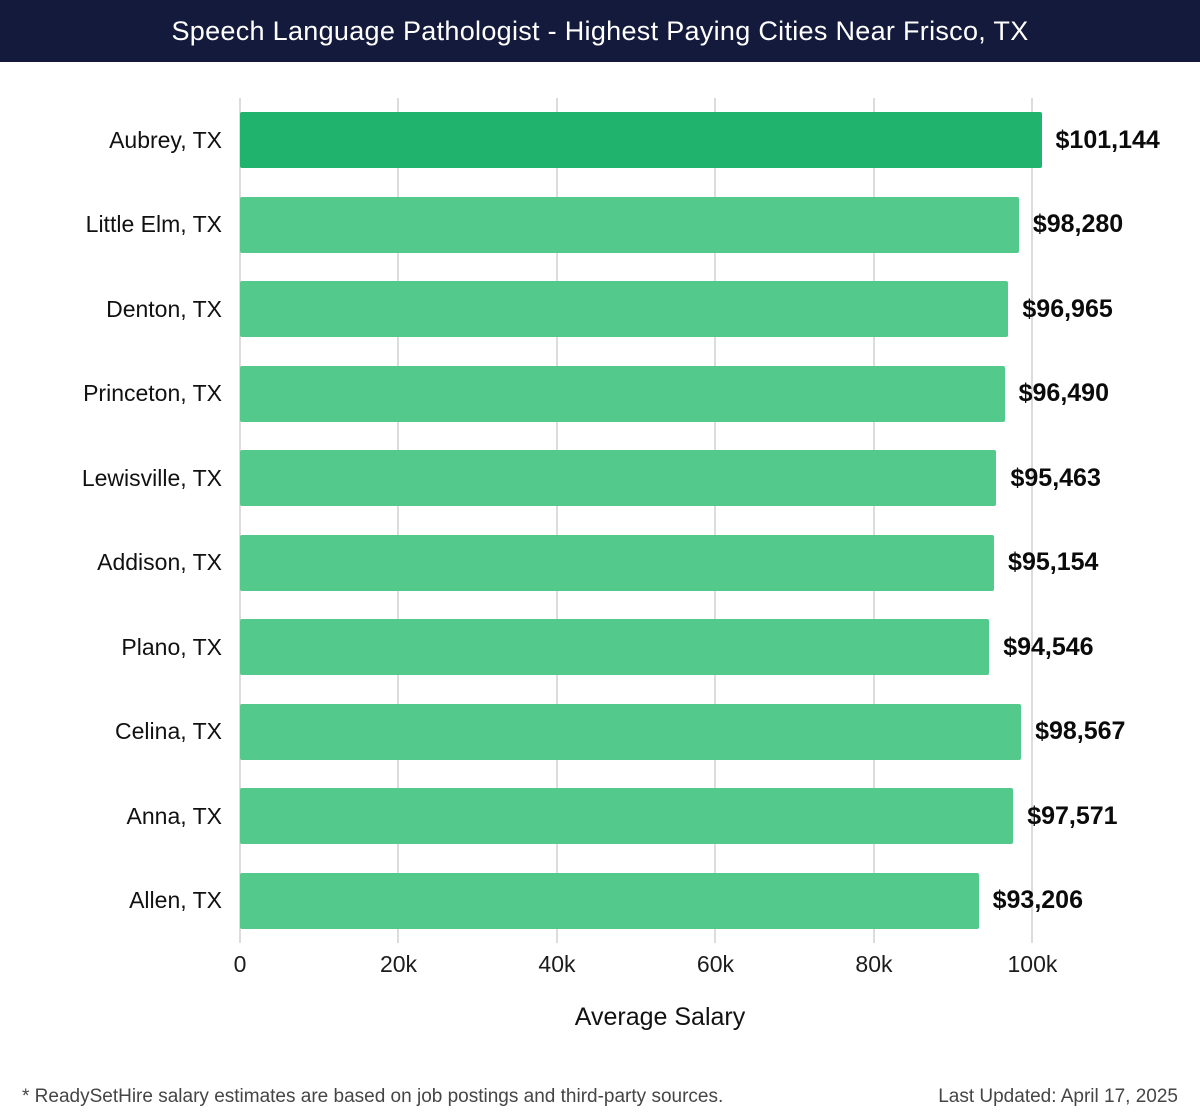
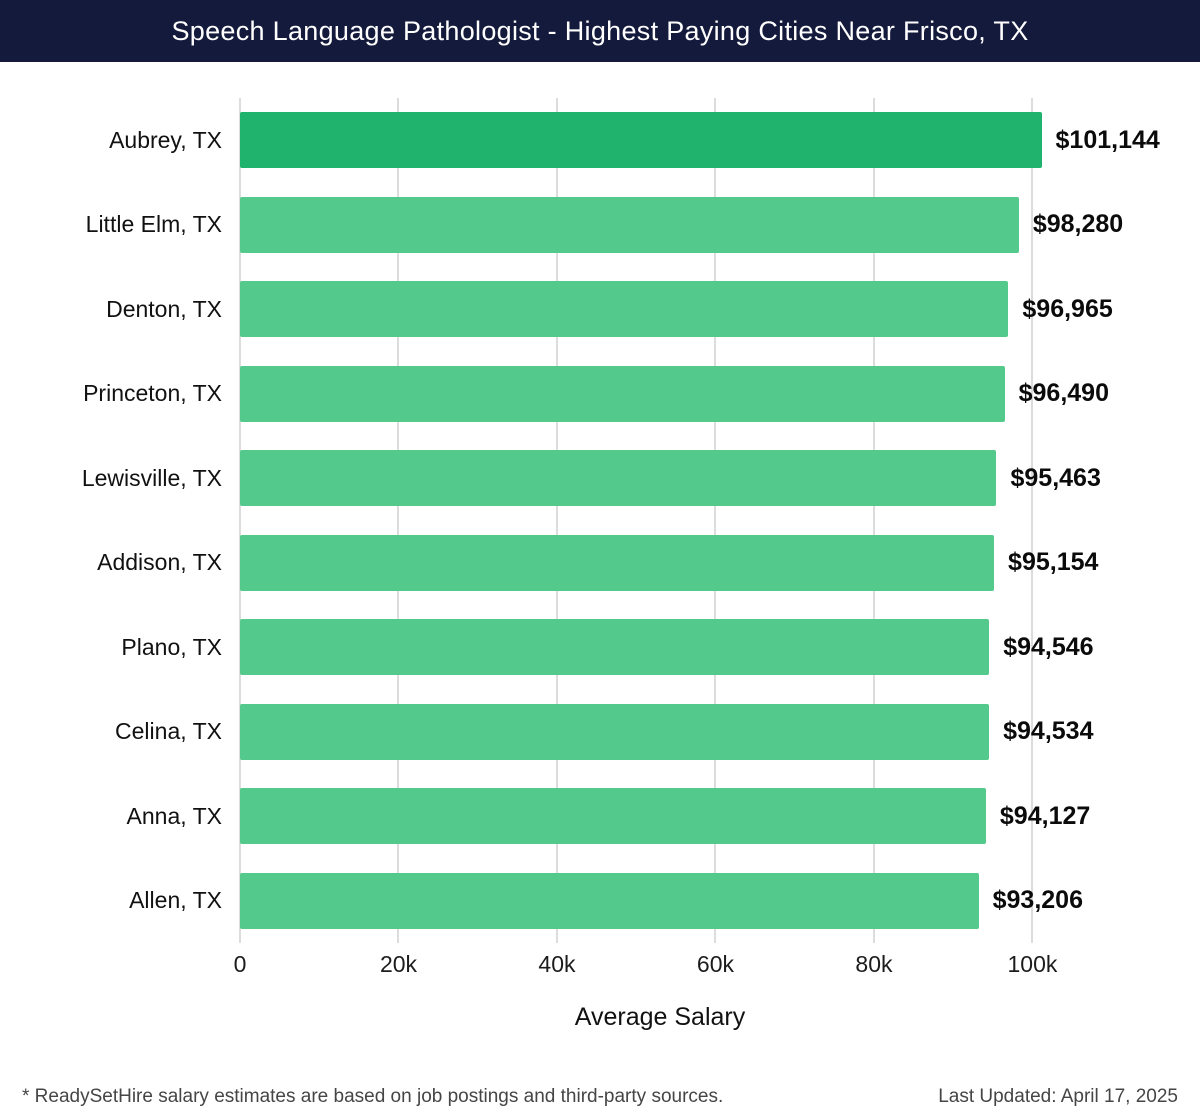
Celina, TX: $98,567 -> $94,534
Anna, TX: $97,571 -> $94,127
